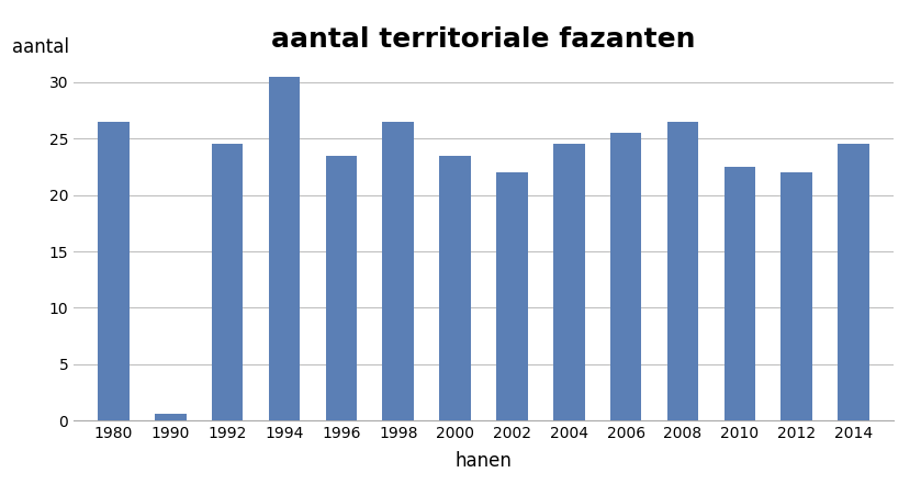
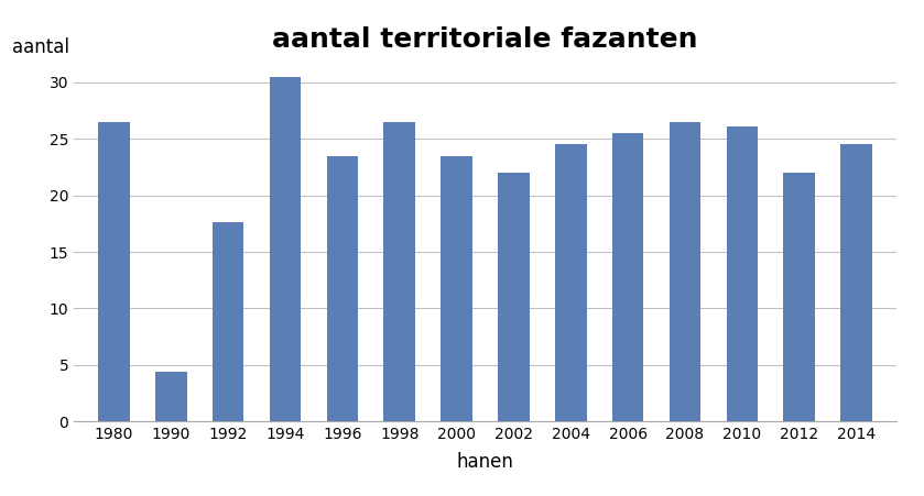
1990: 0.6 -> 4.4
1992: 24.5 -> 17.6
2010: 22.5 -> 26.1
